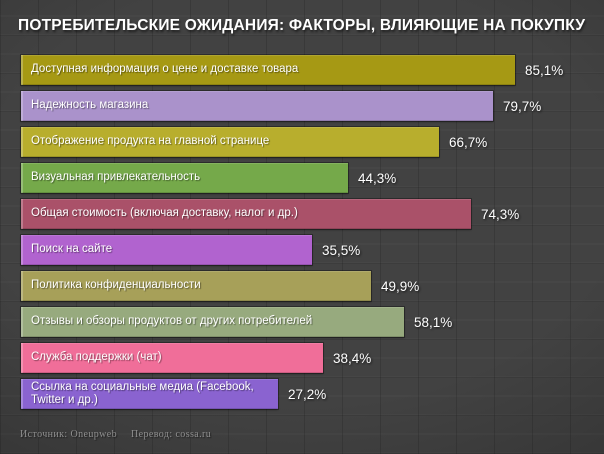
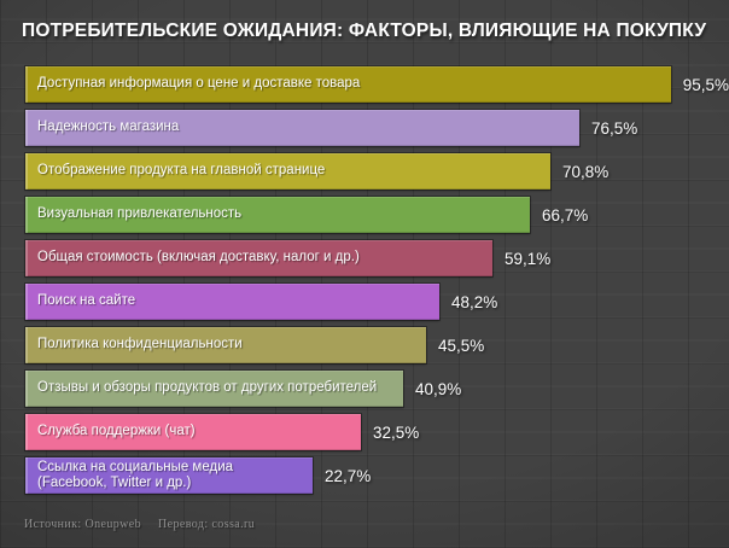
Доступная информация о цене и доставке товара: 85,1% -> 95,5%
Надежность магазина: 79,7% -> 76,5%
Отображение продукта на главной странице: 66,7% -> 70,8%
Визуальная привлекательность: 44,3% -> 66,7%
Общая стоимость (включая доставку, налог и др.): 74,3% -> 59,1%
Поиск на сайте: 35,5% -> 48,2%
Политика конфиденциальности: 49,9% -> 45,5%
Отзывы и обзоры продуктов от других потребителей: 58,1% -> 40,9%
Служба поддержки (чат): 38,4% -> 32,5%
Ссылка на социальные медиа (Facebook, Twitter и др.): 27,2% -> 22,7%
